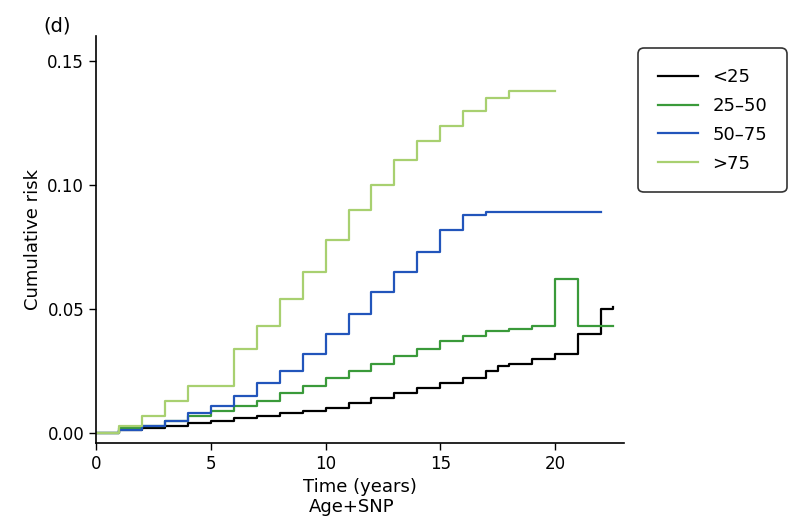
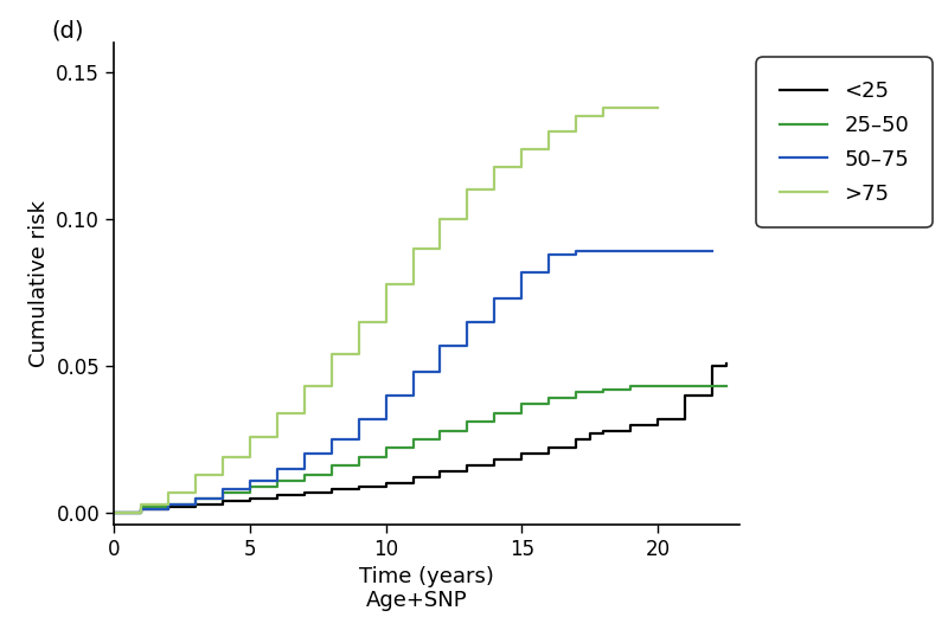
>75/5: 0.019 -> 0.026
25–50/20: 0.062 -> 0.043
